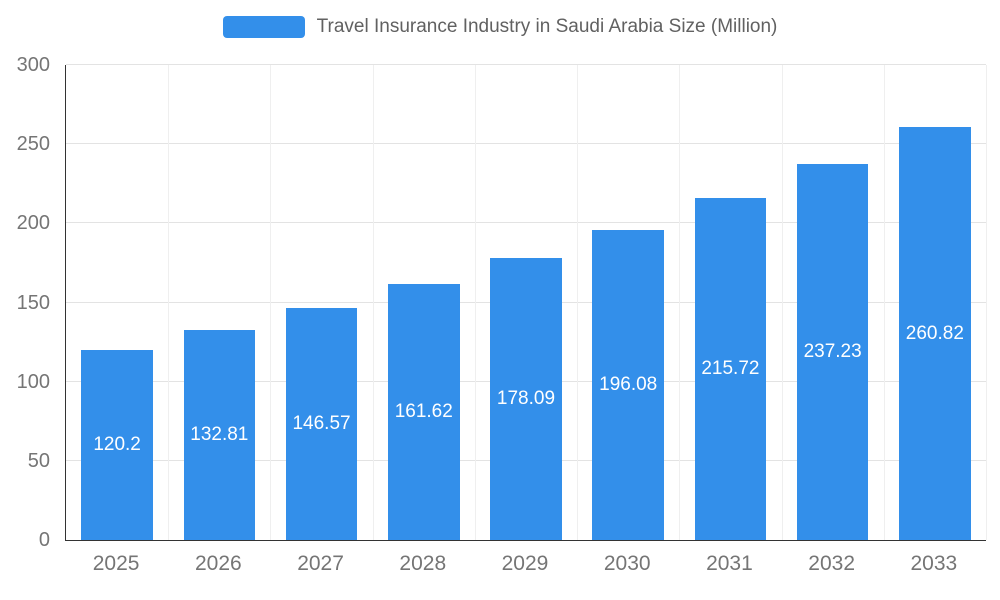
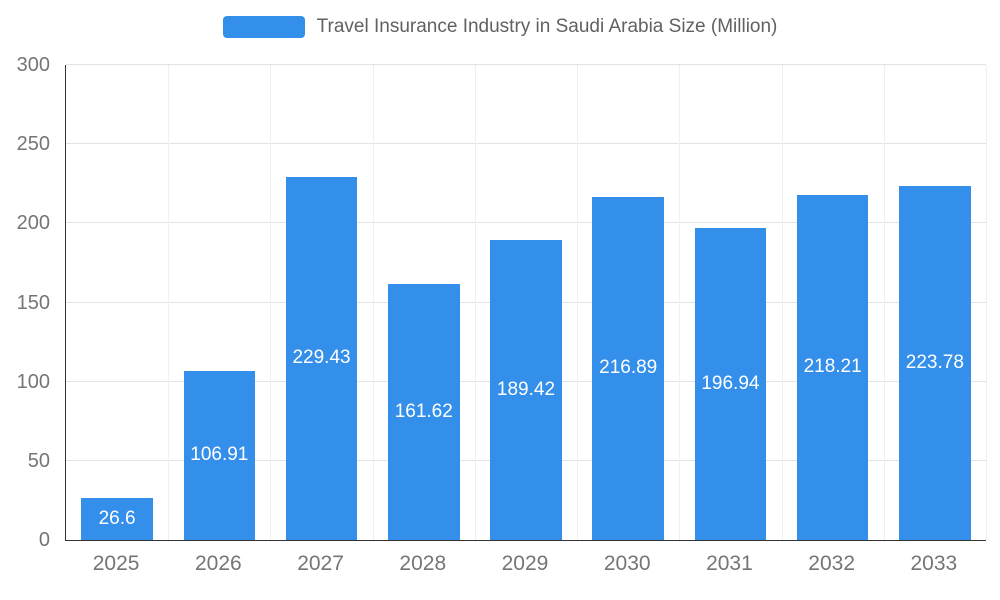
2025: 120.2 -> 26.6
2026: 132.81 -> 106.91
2027: 146.57 -> 229.43
2029: 178.09 -> 189.42
2030: 196.08 -> 216.89
2031: 215.72 -> 196.94
2032: 237.23 -> 218.21
2033: 260.82 -> 223.78
